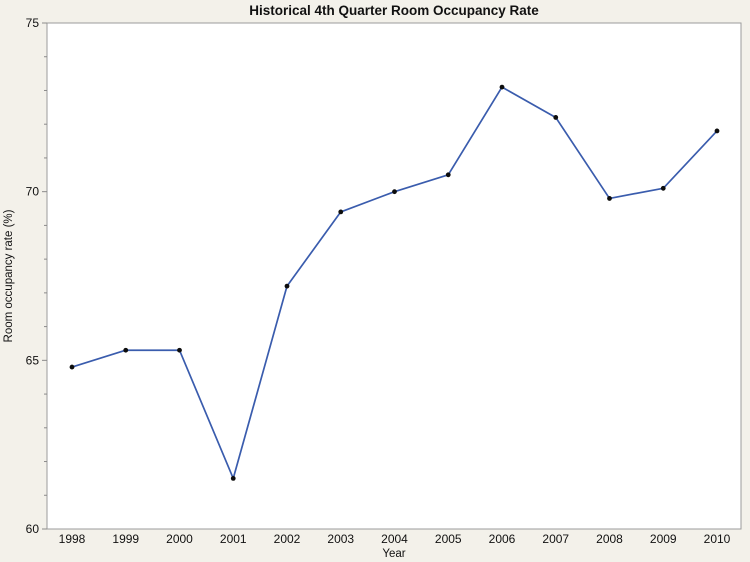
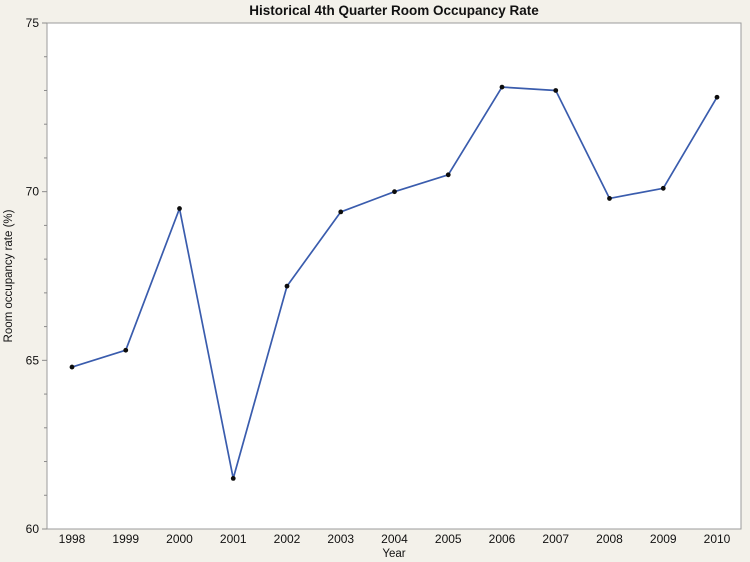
2000: 65.3 -> 69.5
2007: 72.2 -> 73.0
2010: 71.8 -> 72.8
